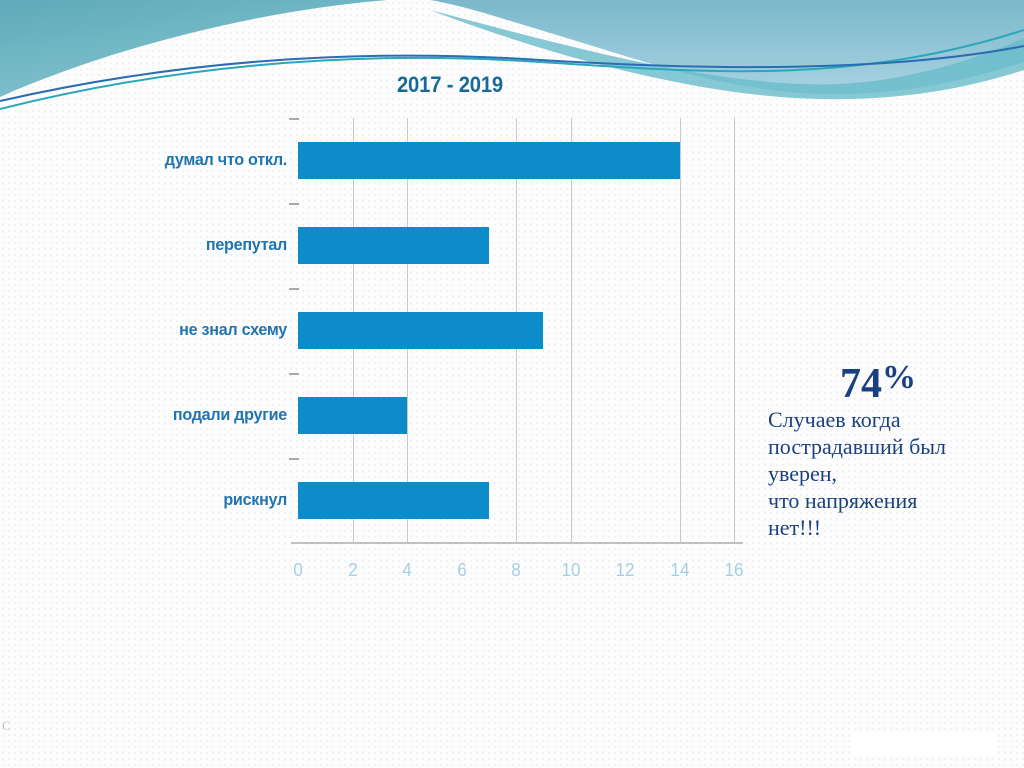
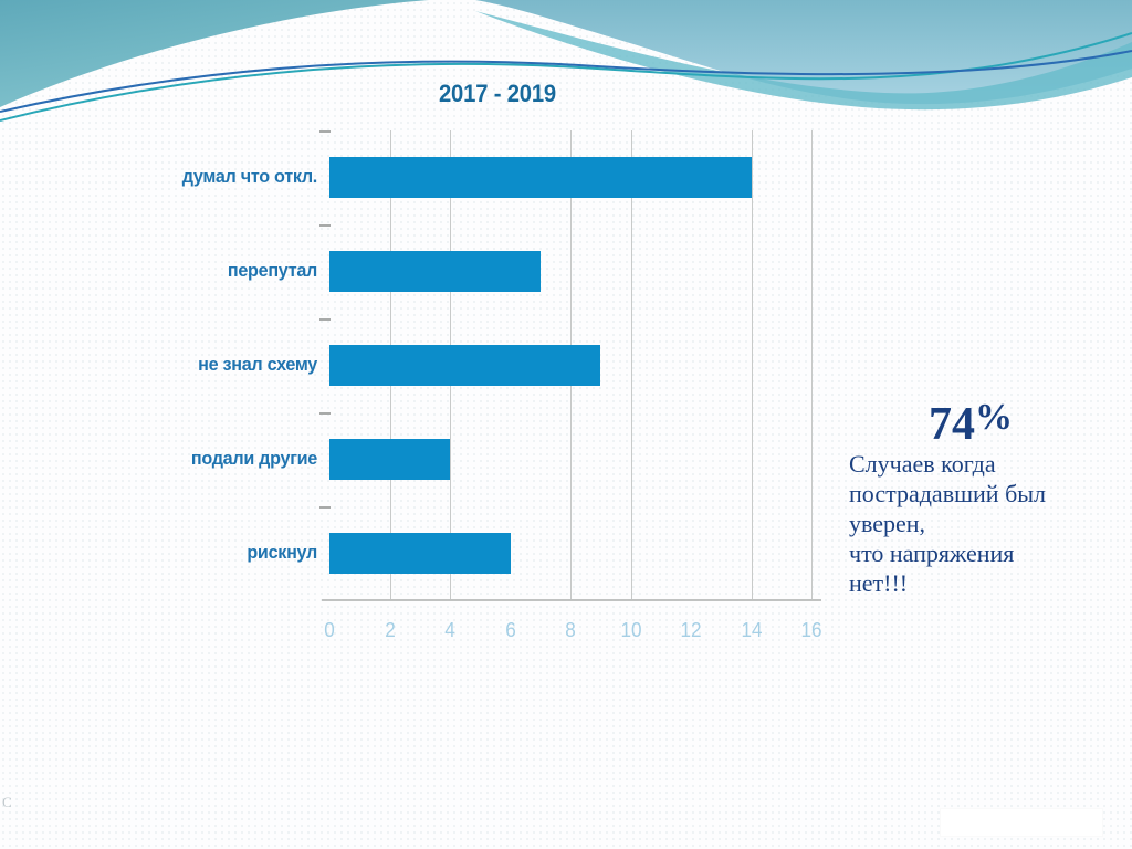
рискнул: 7 -> 6
